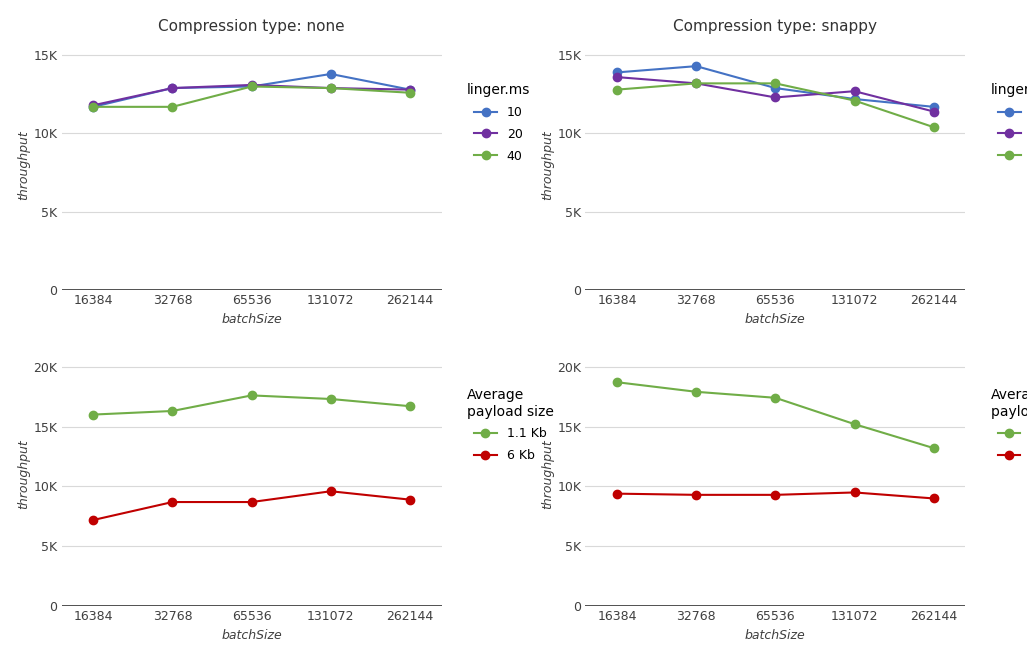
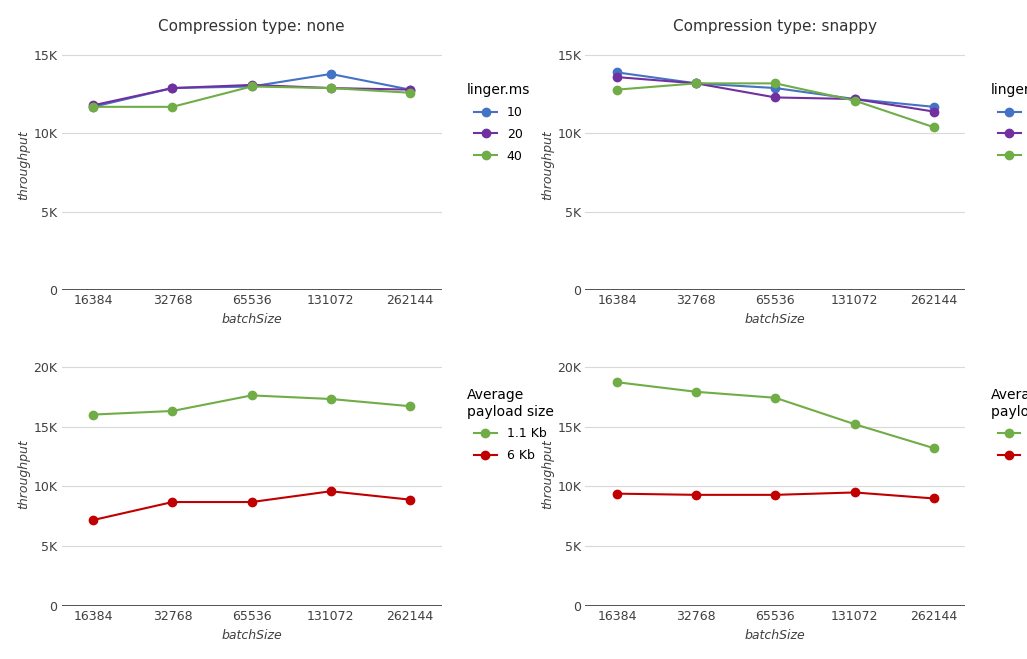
Compression type: snappy/10/32768: 14.3K -> 13.2K
Compression type: snappy/20/131072: 12.7K -> 12.2K
